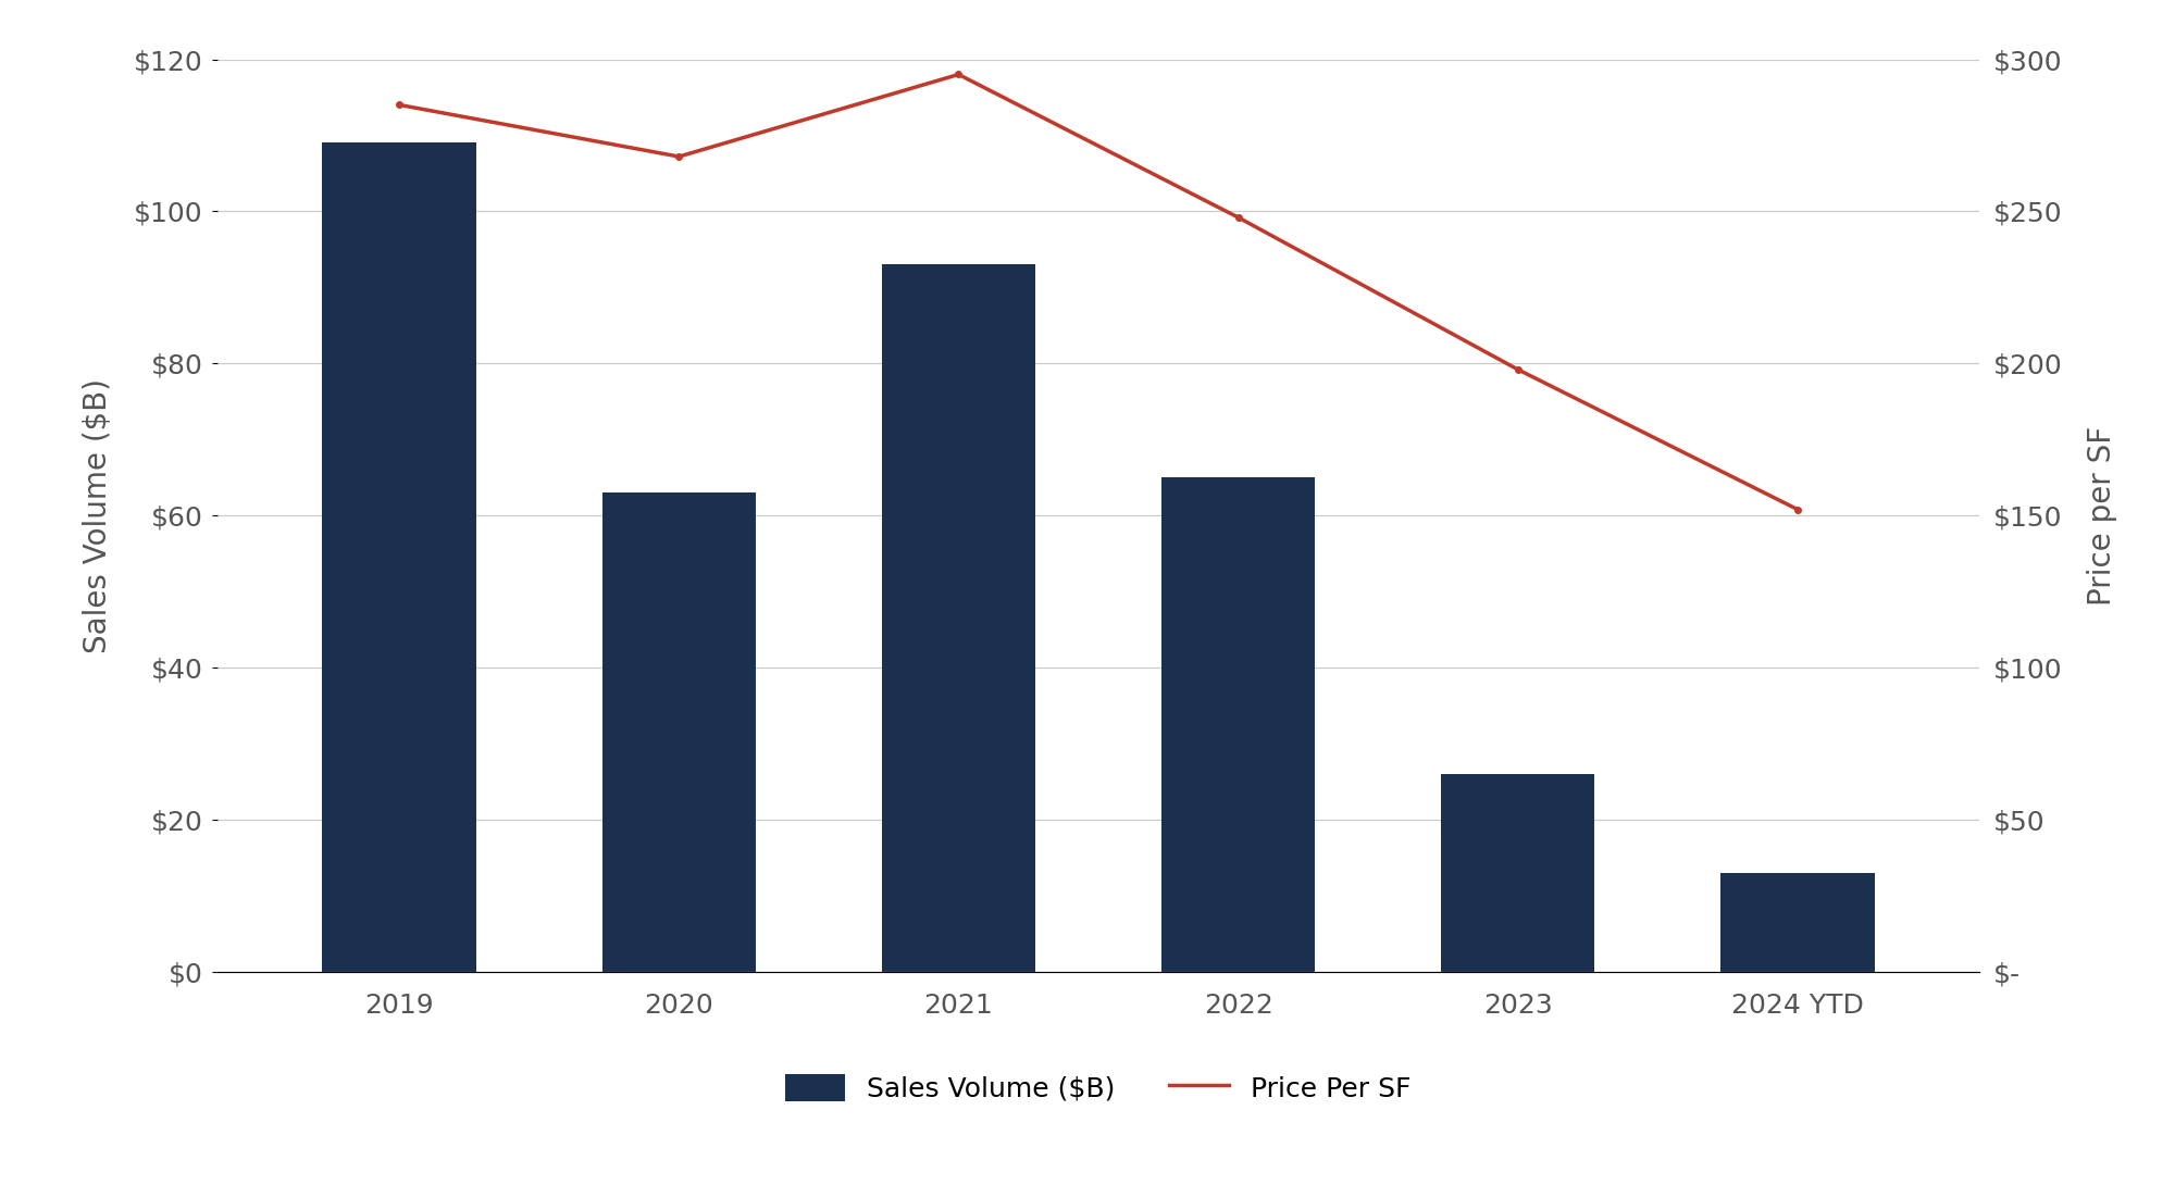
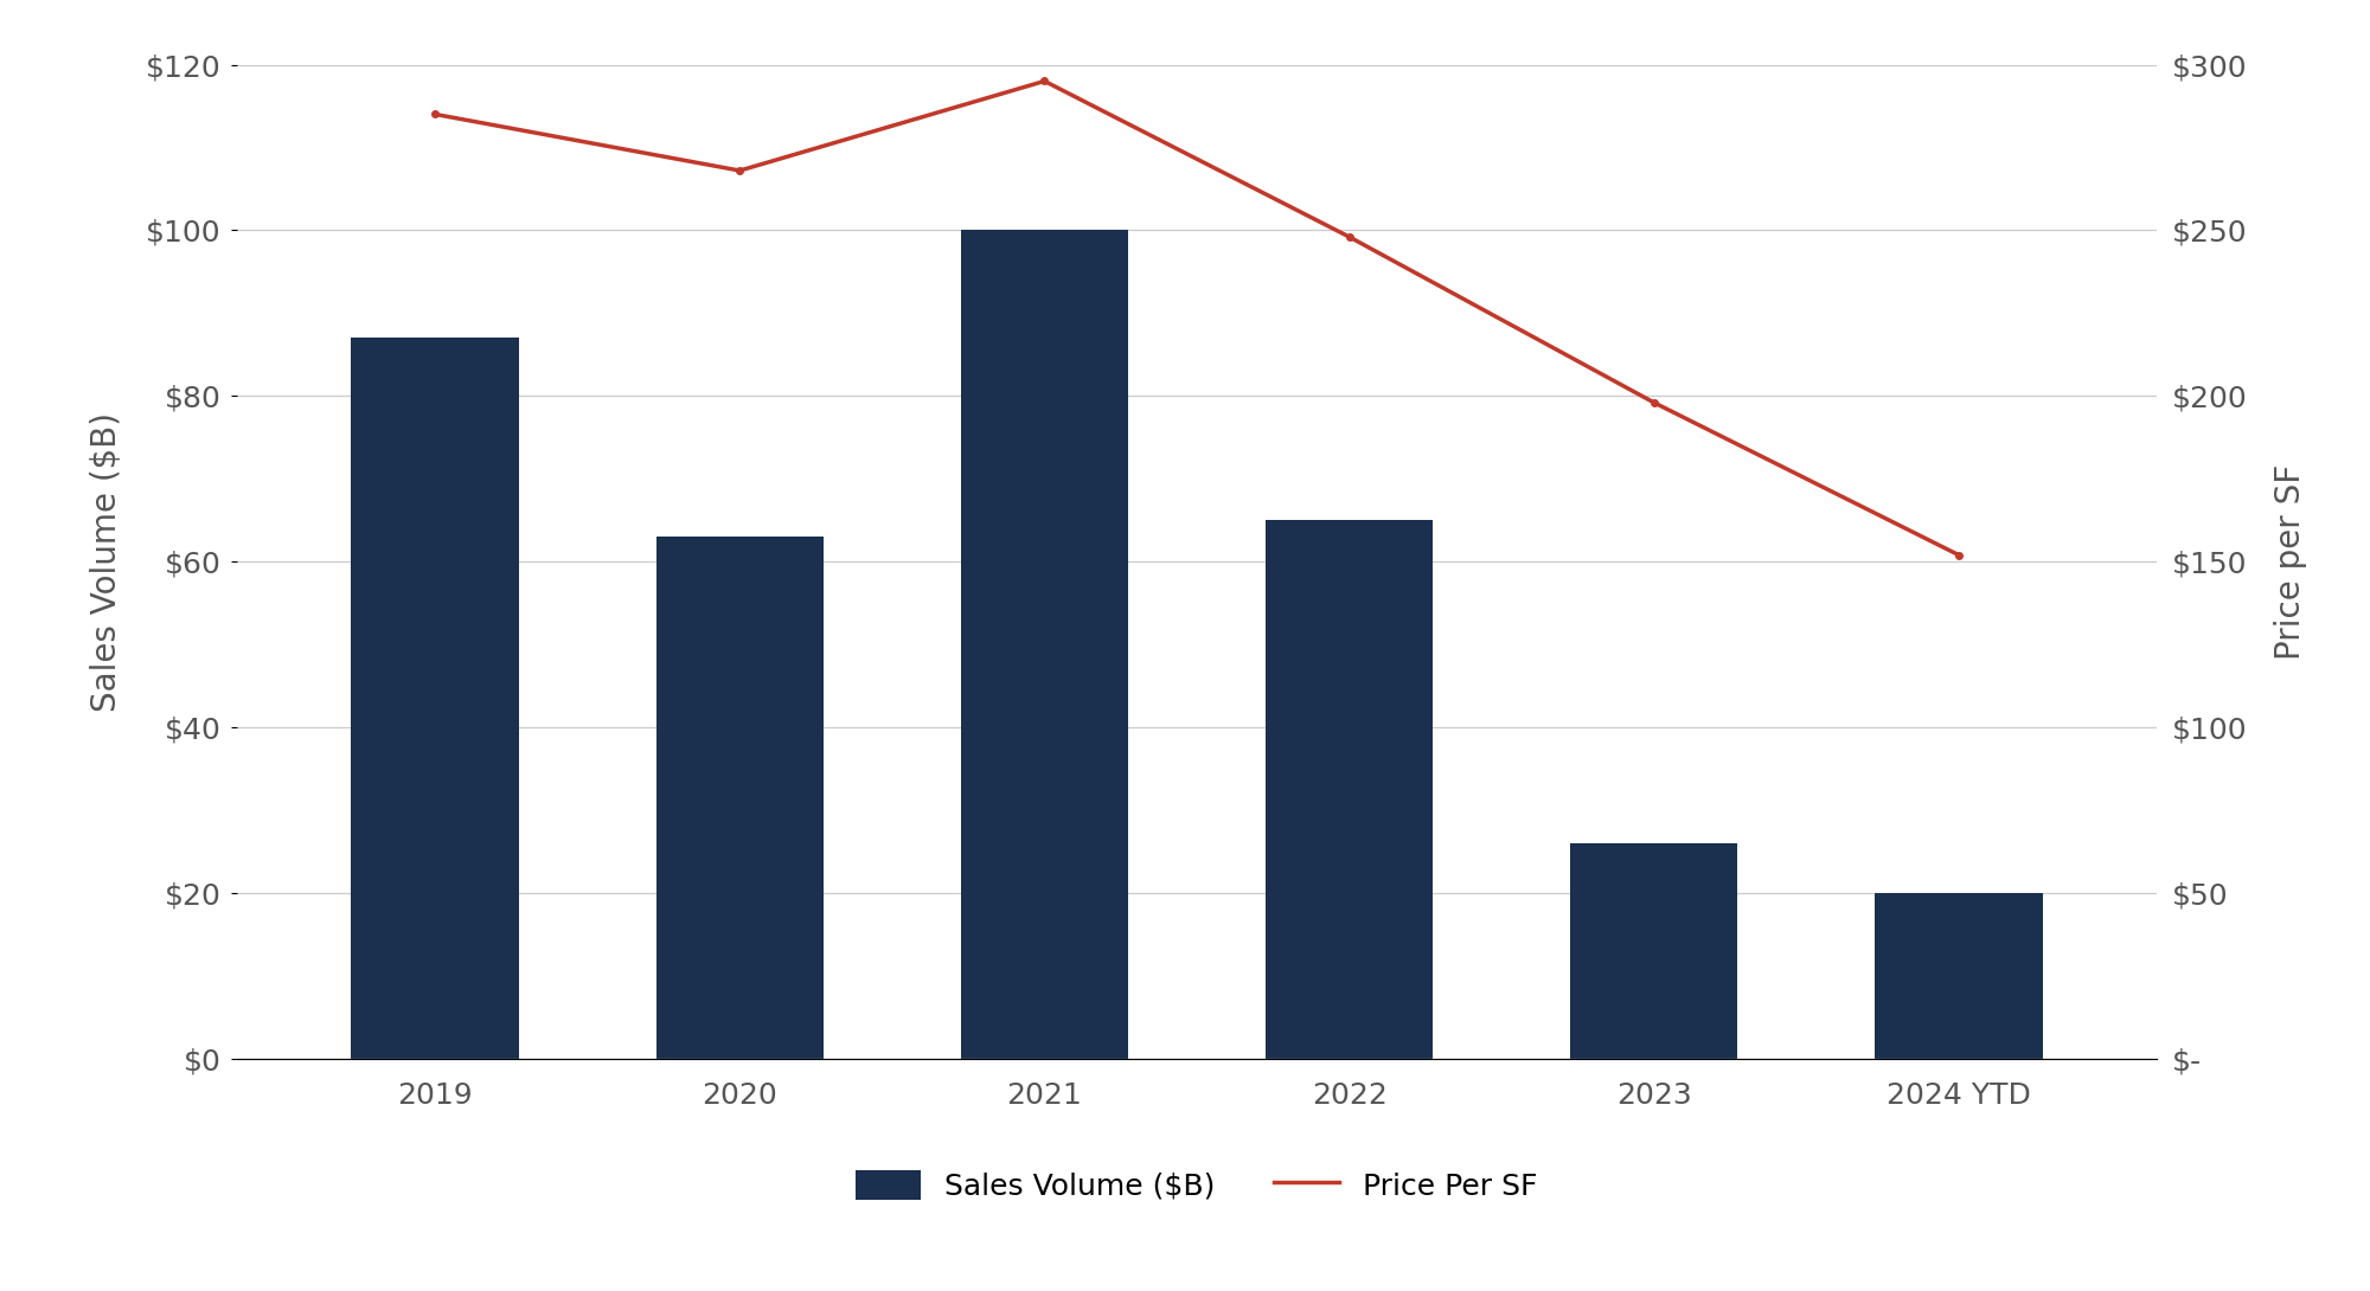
Sales Volume ($B)/2019: $109 -> $87
Sales Volume ($B)/2021: $93 -> $100
Sales Volume ($B)/2024 YTD: $13 -> $20
